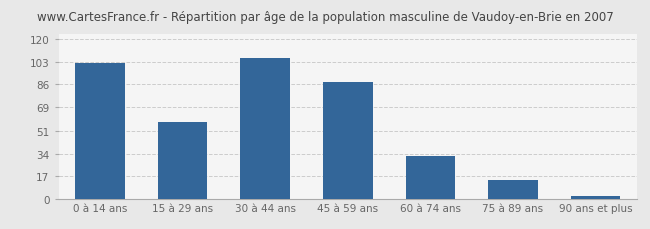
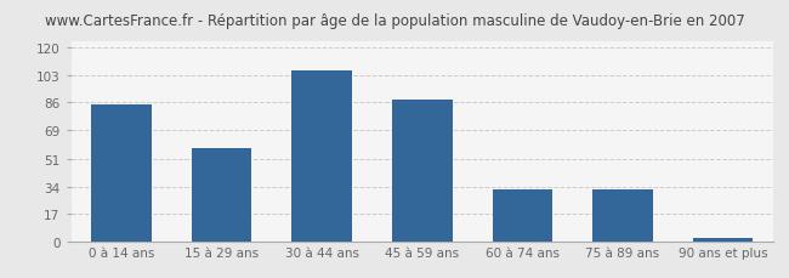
0 à 14 ans: 102 -> 85
75 à 89 ans: 14 -> 32
